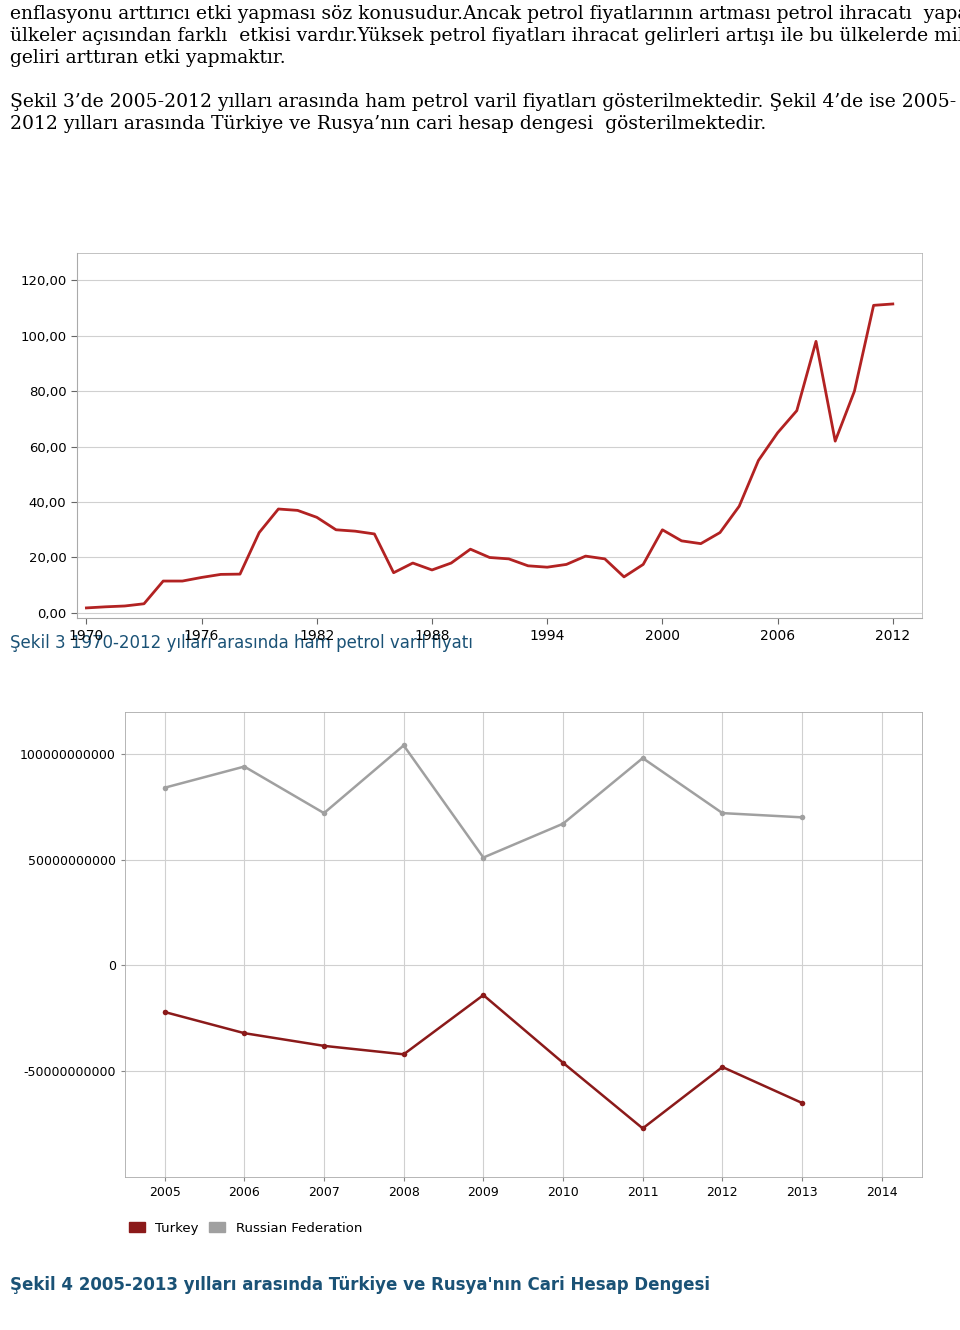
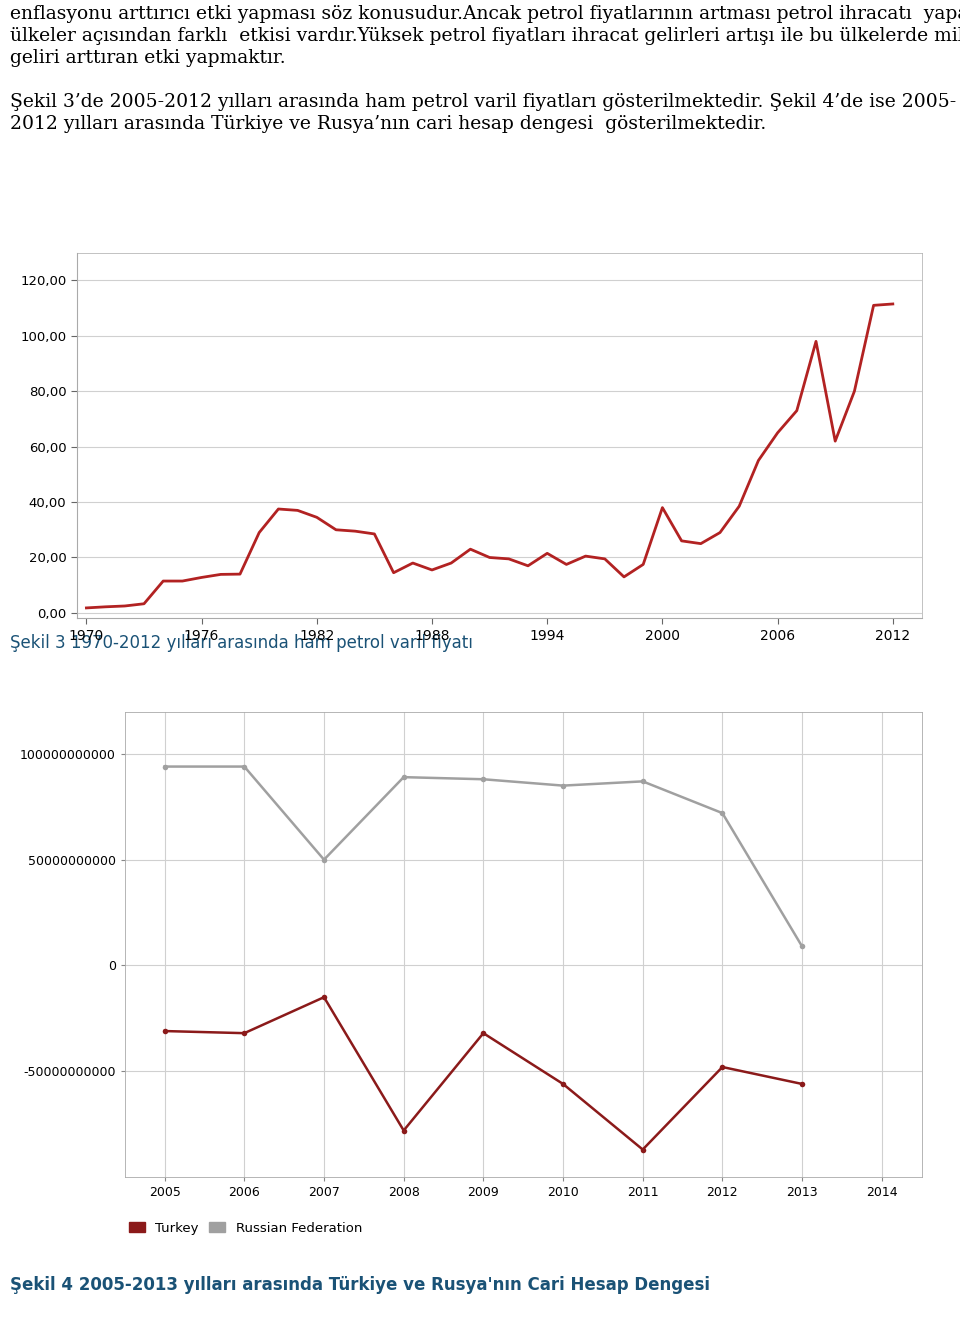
1994: 16,5 -> 21,5
2000: 30,0 -> 38,0
Turkey/2005: -22000000000 -> -31000000000
Russian Federation/2005: 84000000000 -> 94000000000
Turkey/2007: -38000000000 -> -15000000000
Russian Federation/2007: 72000000000 -> 50000000000
Turkey/2008: -42000000000 -> -78000000000
Russian Federation/2008: 104000000000 -> 89000000000
Turkey/2009: -14000000000 -> -32000000000
Russian Federation/2009: 51000000000 -> 88000000000
Turkey/2010: -46000000000 -> -56000000000
Russian Federation/2010: 67000000000 -> 85000000000
Turkey/2011: -77000000000 -> -87000000000
Russian Federation/2011: 98000000000 -> 87000000000
Turkey/2013: -65000000000 -> -56000000000
Russian Federation/2013: 70000000000 -> 9000000000
